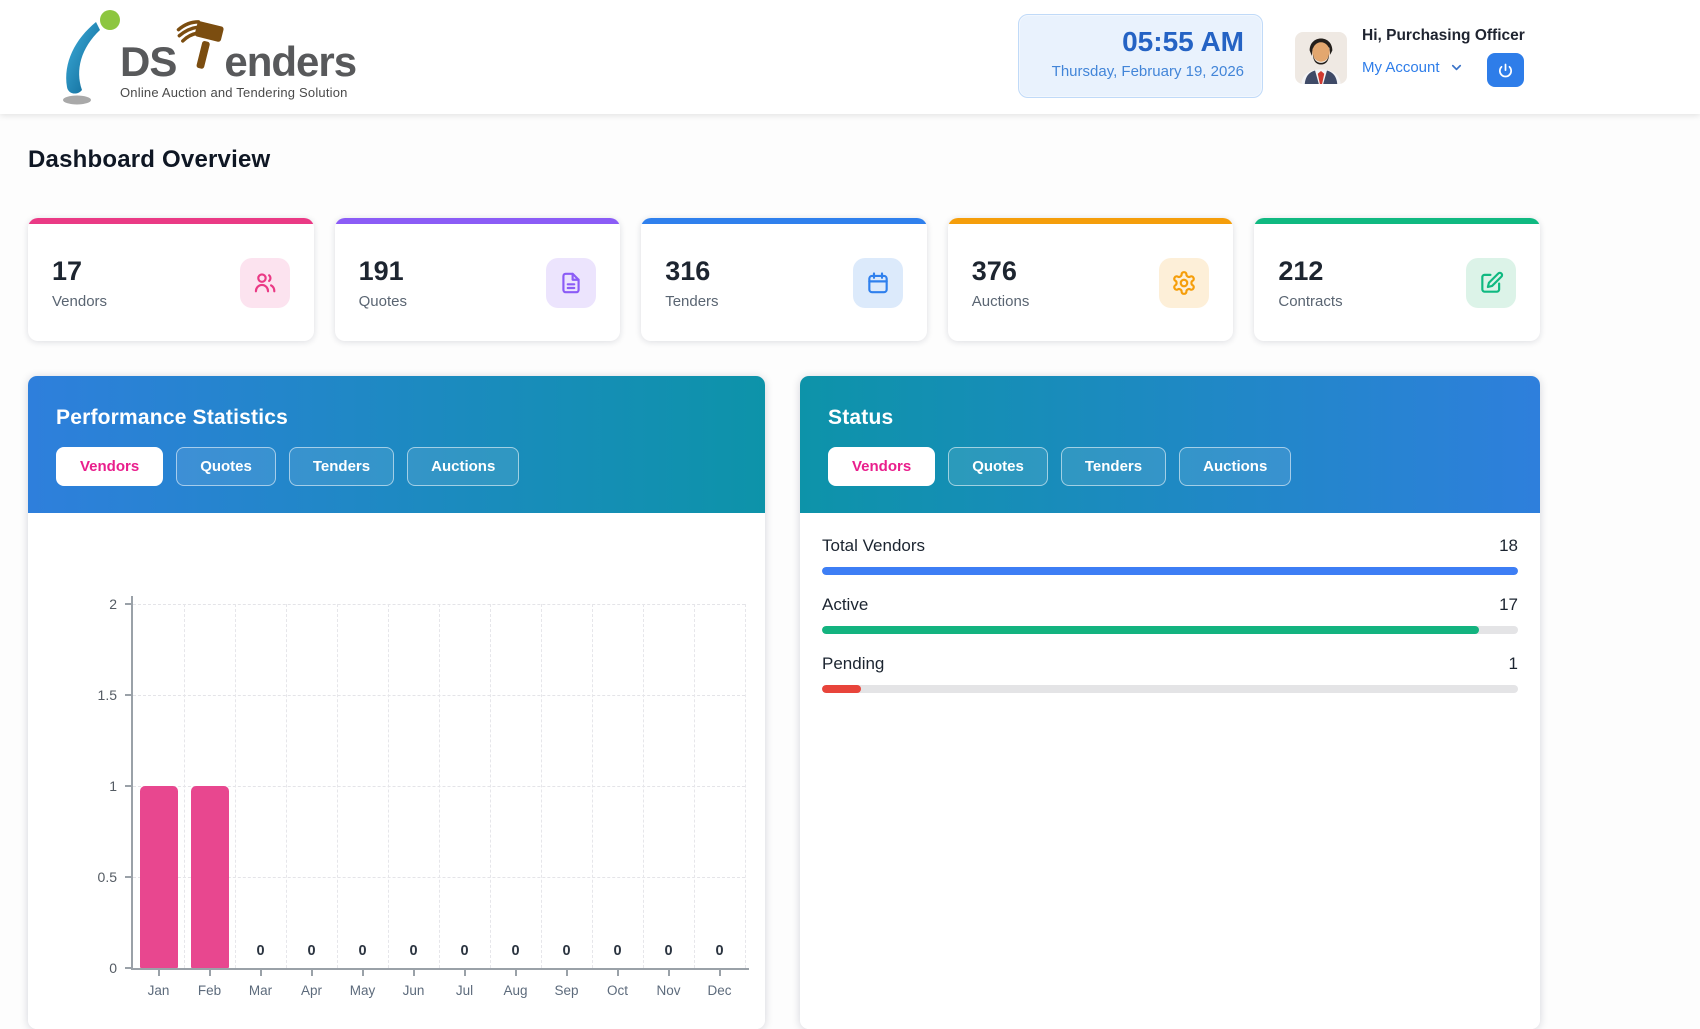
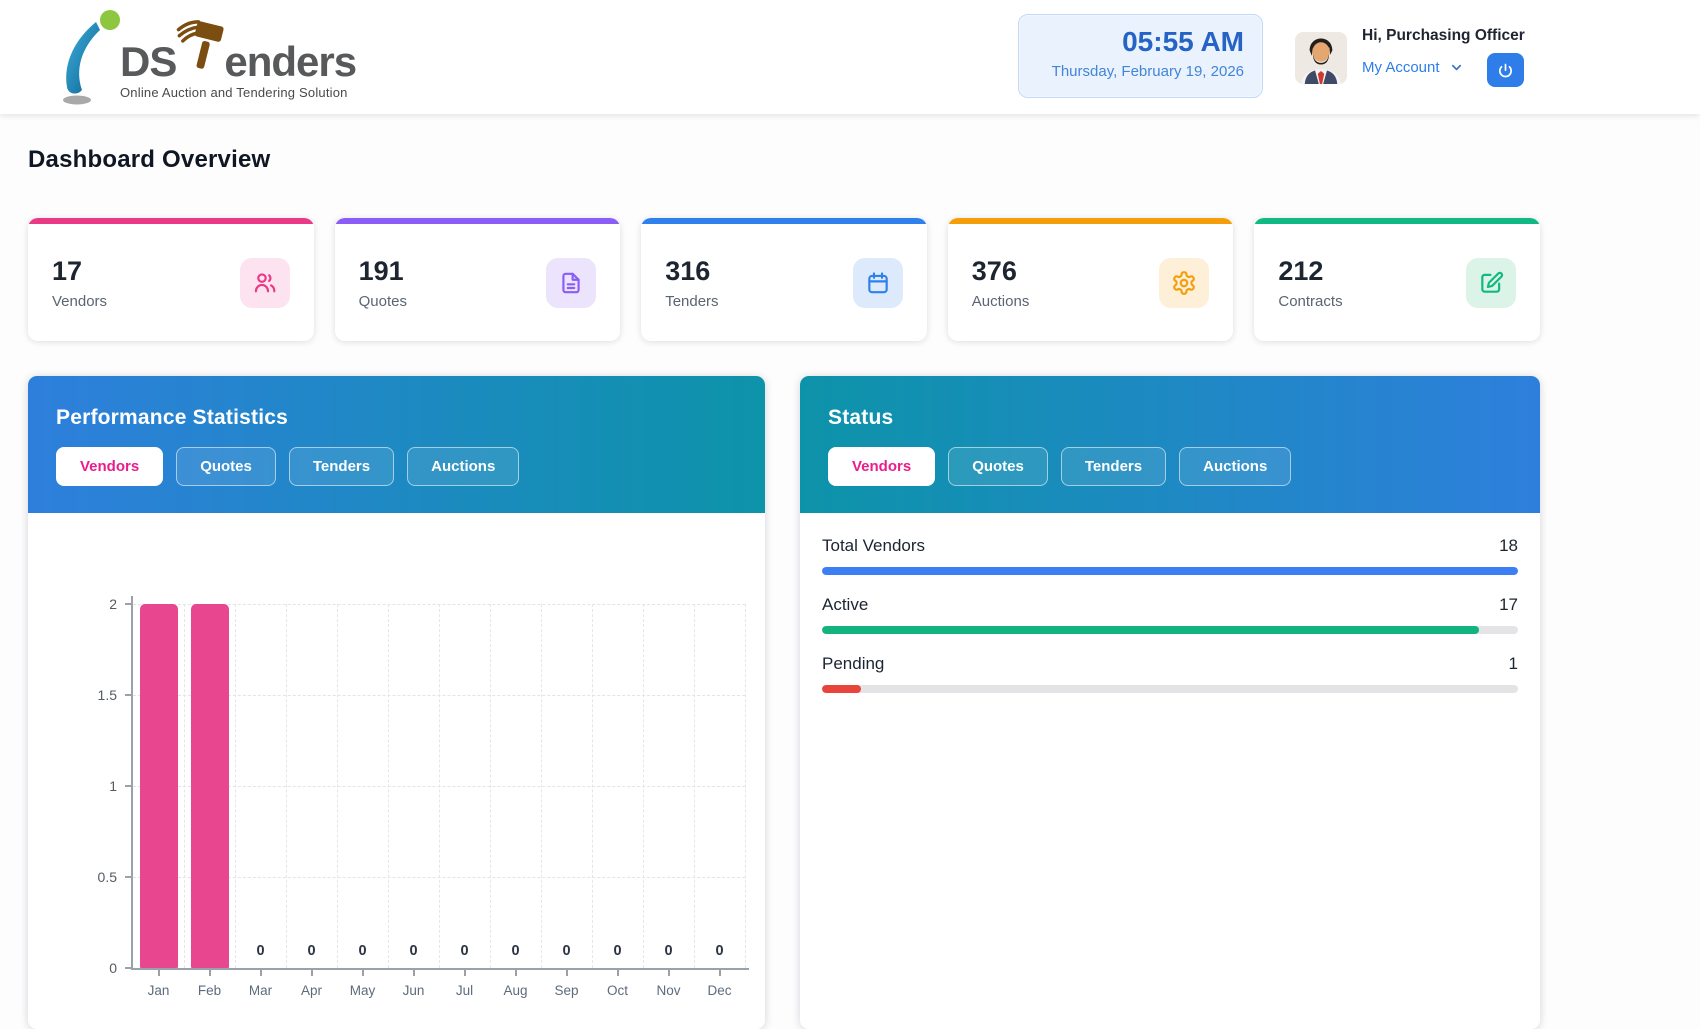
Jan: 1 -> 2
Feb: 1 -> 2
